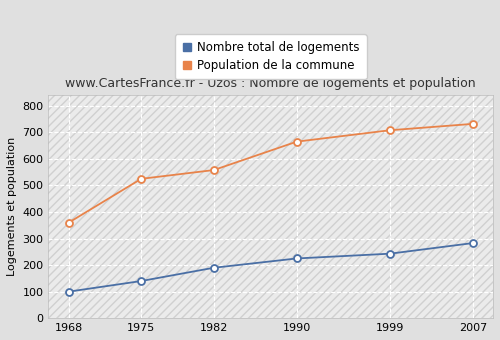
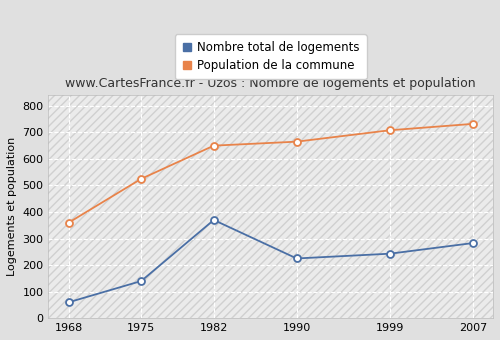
Nombre total de logements/1968: 100 -> 60
Nombre total de logements/1982: 190 -> 370
Population de la commune/1982: 558 -> 650
